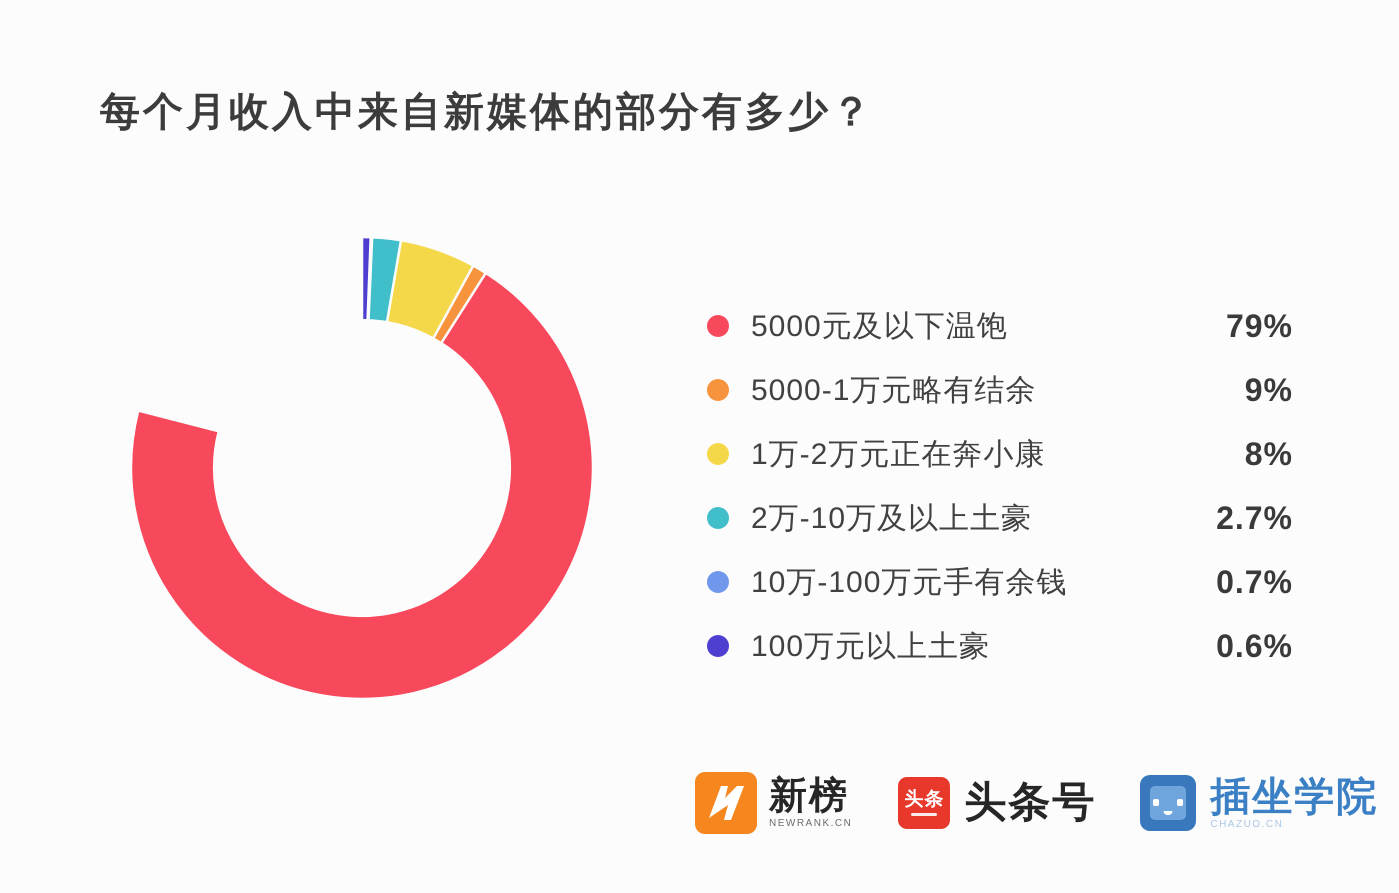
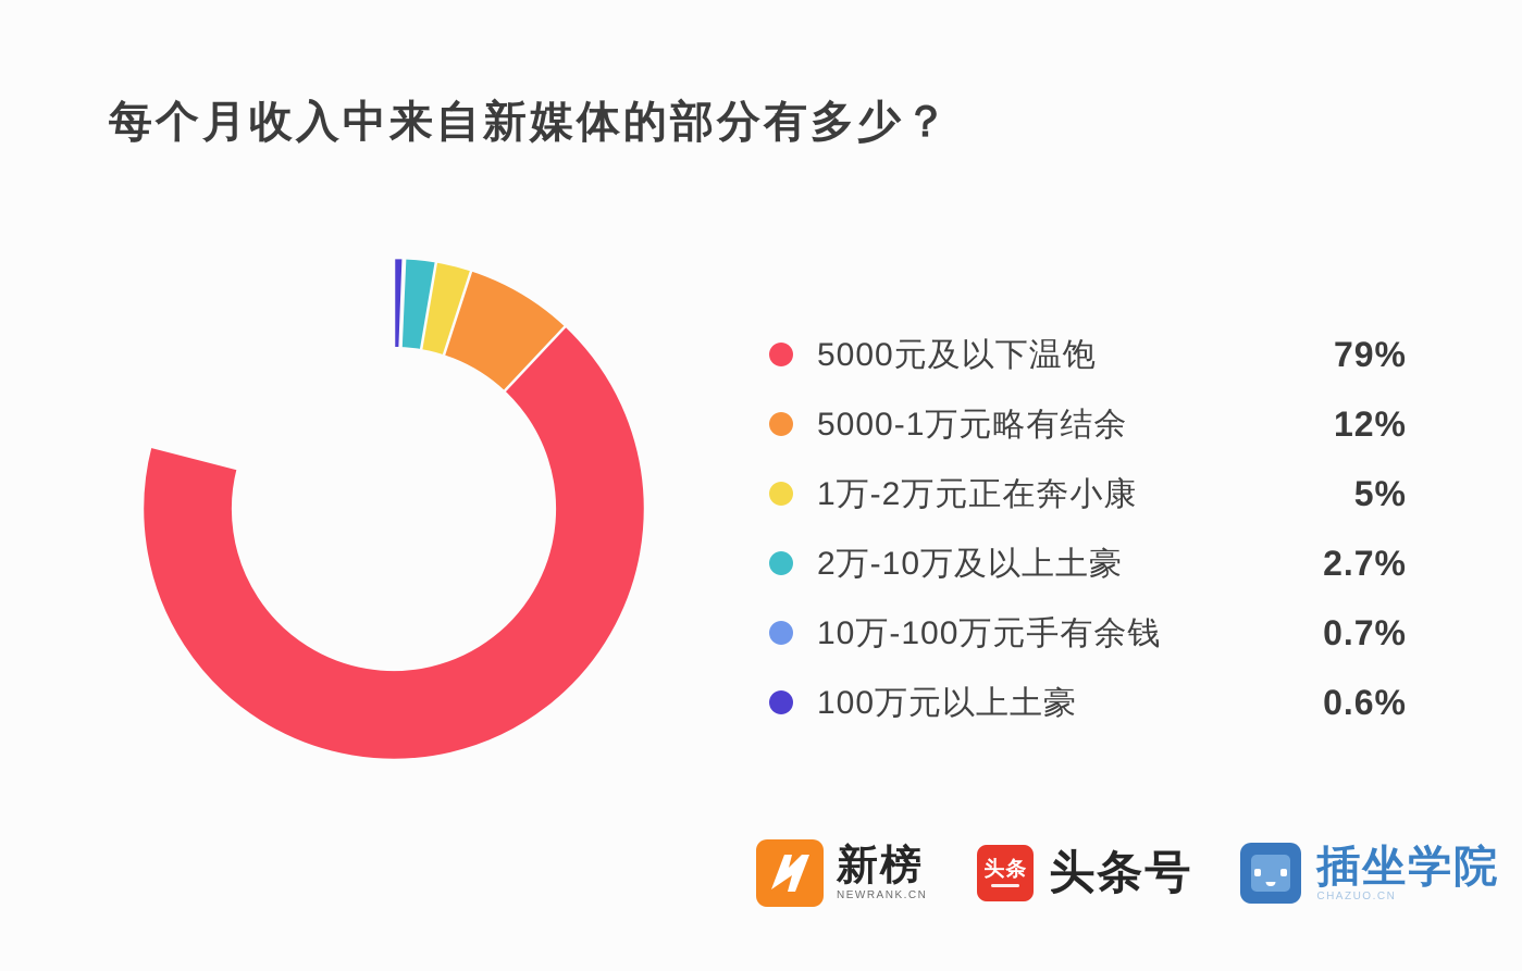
5000-1万元略有结余: 9% -> 12%
1万-2万元正在奔小康: 8% -> 5%
